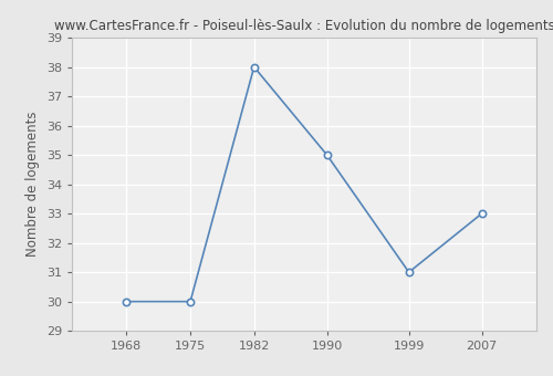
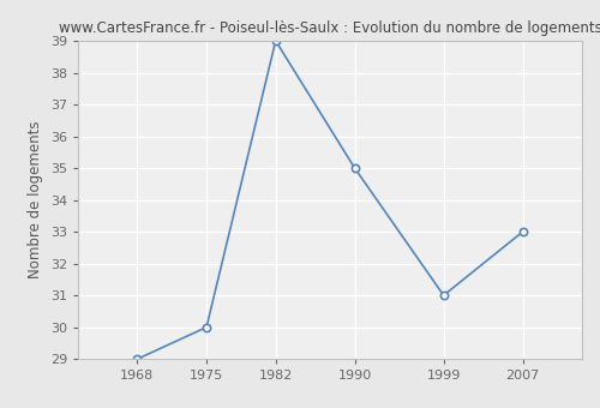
1968: 30 -> 29
1982: 38 -> 39
